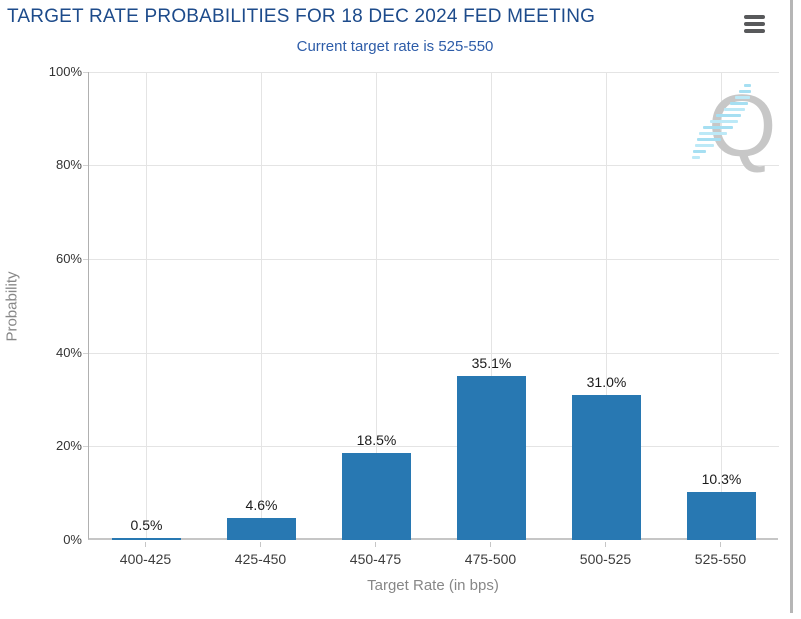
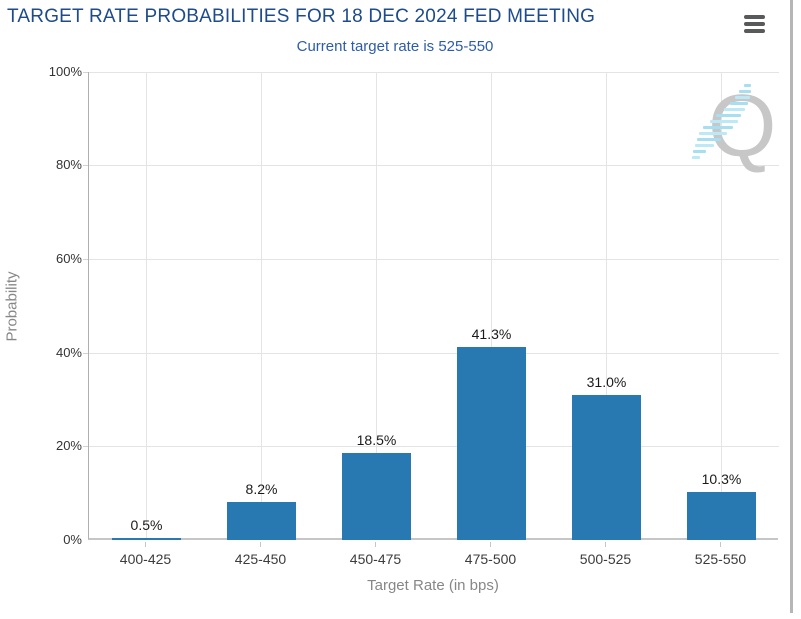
425-450: 4.6% -> 8.2%
475-500: 35.1% -> 41.3%
